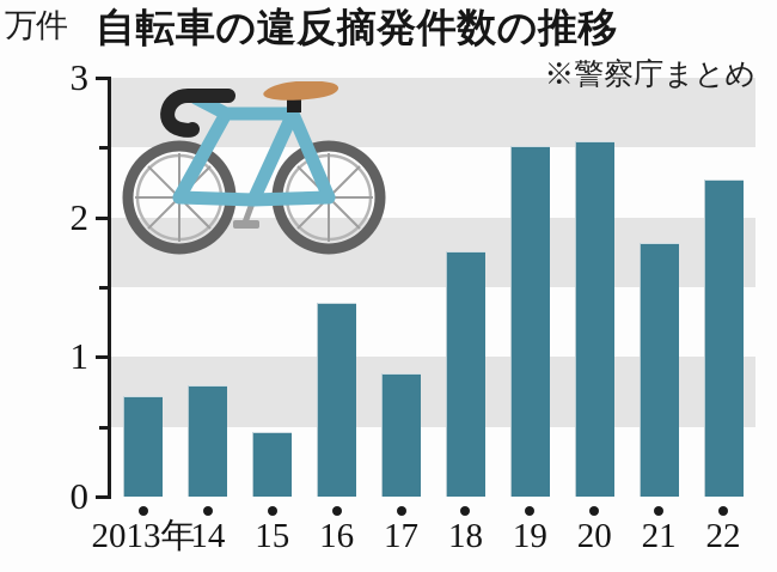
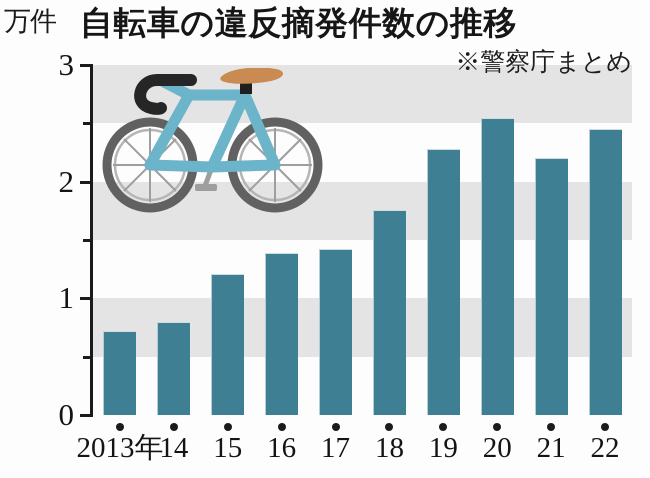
15: 0.46 -> 1.21
17: 0.88 -> 1.42
19: 2.51 -> 2.28
21: 1.82 -> 2.20
22: 2.27 -> 2.45
